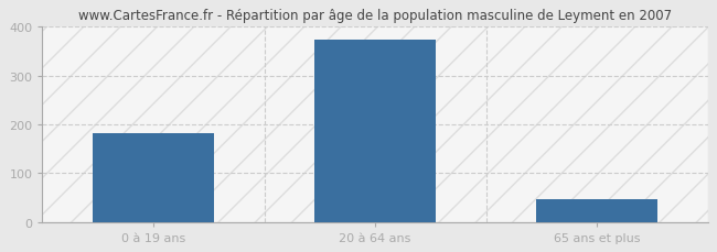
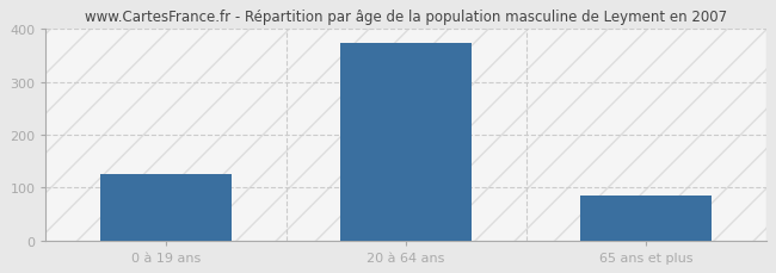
0 à 19 ans: 181 -> 125
65 ans et plus: 46 -> 85
